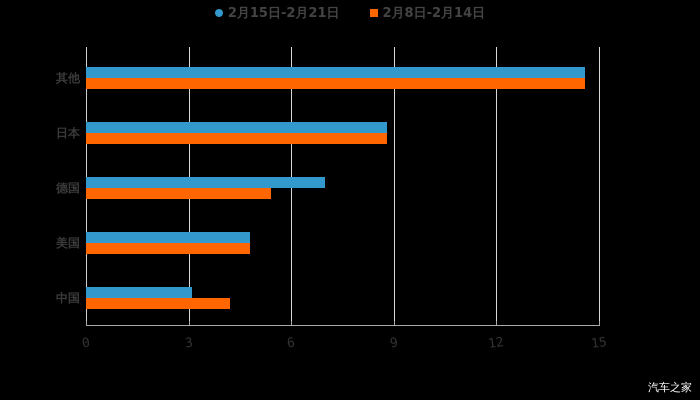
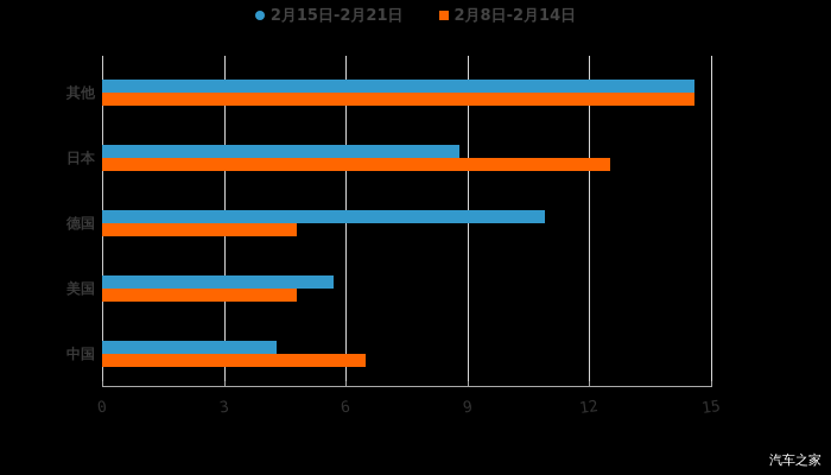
2月8日-2月14日/日本: 8.8 -> 12.5
2月15日-2月21日/德国: 7.0 -> 10.9
2月8日-2月14日/德国: 5.4 -> 4.8
2月15日-2月21日/美国: 4.8 -> 5.7
2月15日-2月21日/中国: 3.1 -> 4.3
2月8日-2月14日/中国: 4.2 -> 6.5
